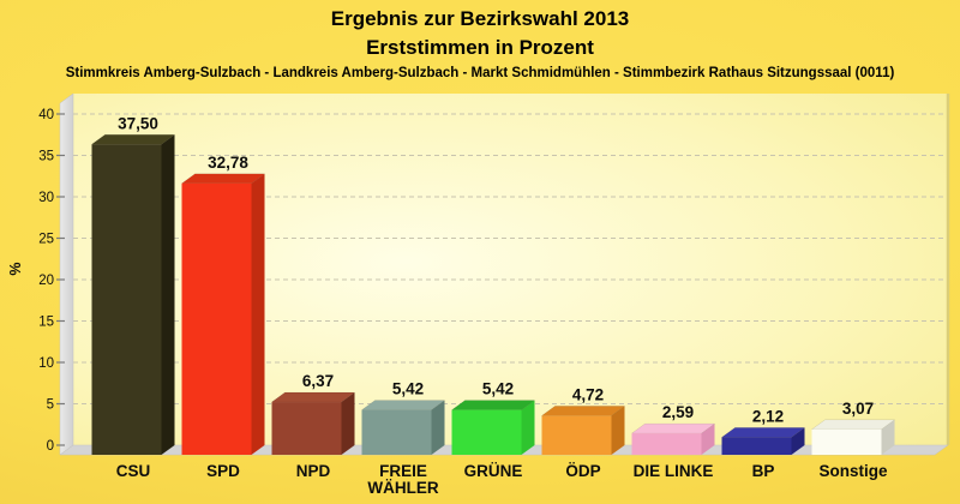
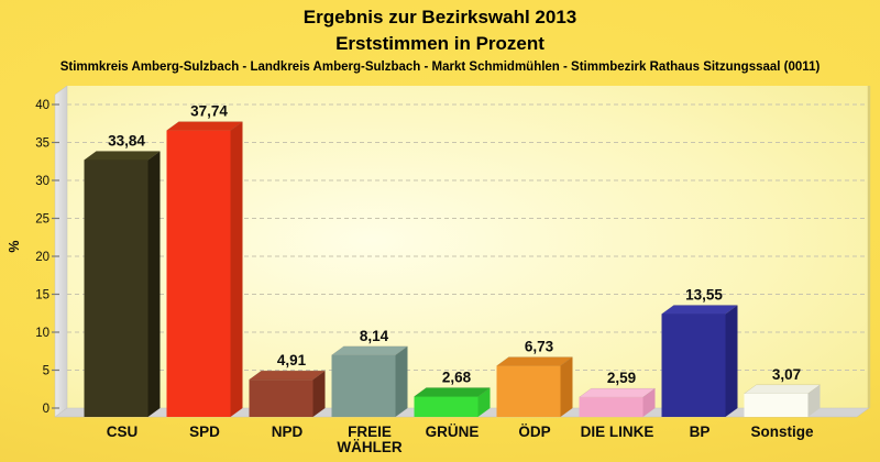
CSU: 37,50 -> 33,84
SPD: 32,78 -> 37,74
NPD: 6,37 -> 4,91
FREIE WÄHLER: 5,42 -> 8,14
GRÜNE: 5,42 -> 2,68
ÖDP: 4,72 -> 6,73
BP: 2,12 -> 13,55
